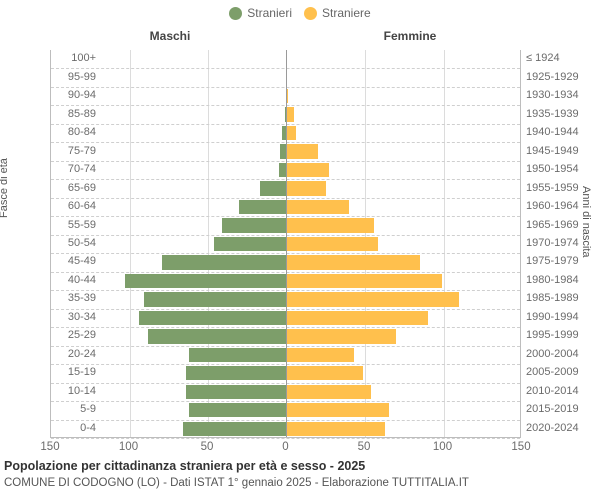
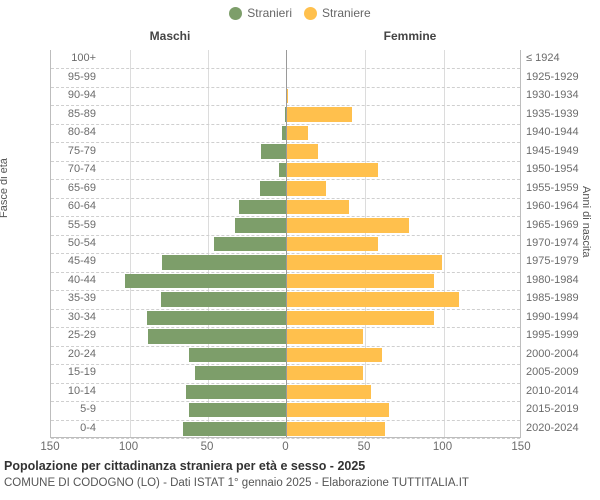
Straniere/85-89: 5 -> 42
Straniere/80-84: 6 -> 14
Stranieri/75-79: 4 -> 16
Straniere/70-74: 27 -> 58
Stranieri/55-59: 41 -> 33
Straniere/55-59: 56 -> 78
Straniere/45-49: 85 -> 99
Straniere/40-44: 99 -> 94
Stranieri/35-39: 91 -> 80
Stranieri/30-34: 94 -> 89
Straniere/30-34: 90 -> 94
Straniere/25-29: 70 -> 49
Straniere/20-24: 43 -> 61
Stranieri/15-19: 64 -> 58
